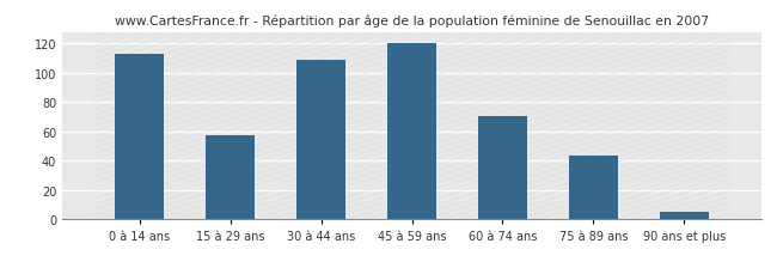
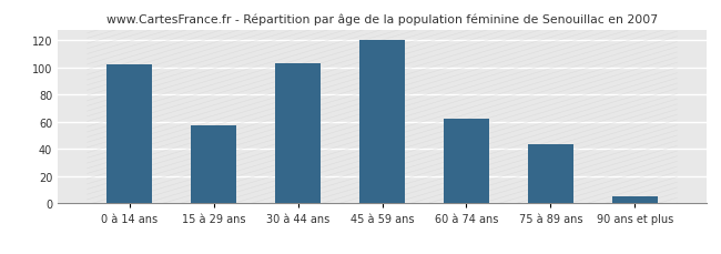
0 à 14 ans: 113 -> 102
30 à 44 ans: 109 -> 103
60 à 74 ans: 70 -> 62
